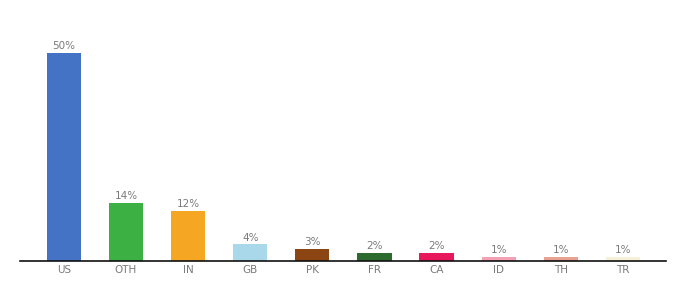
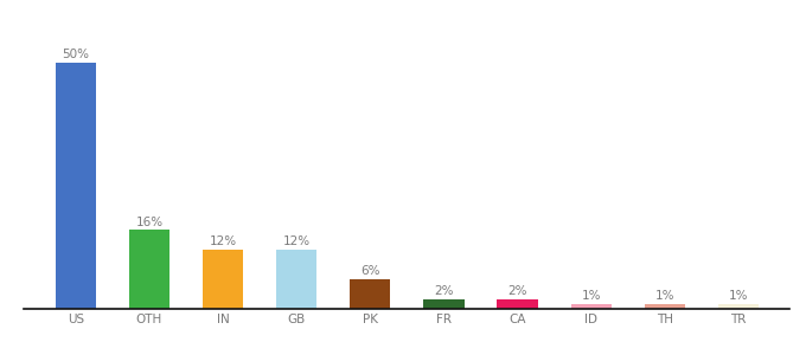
OTH: 14% -> 16%
GB: 4% -> 12%
PK: 3% -> 6%
